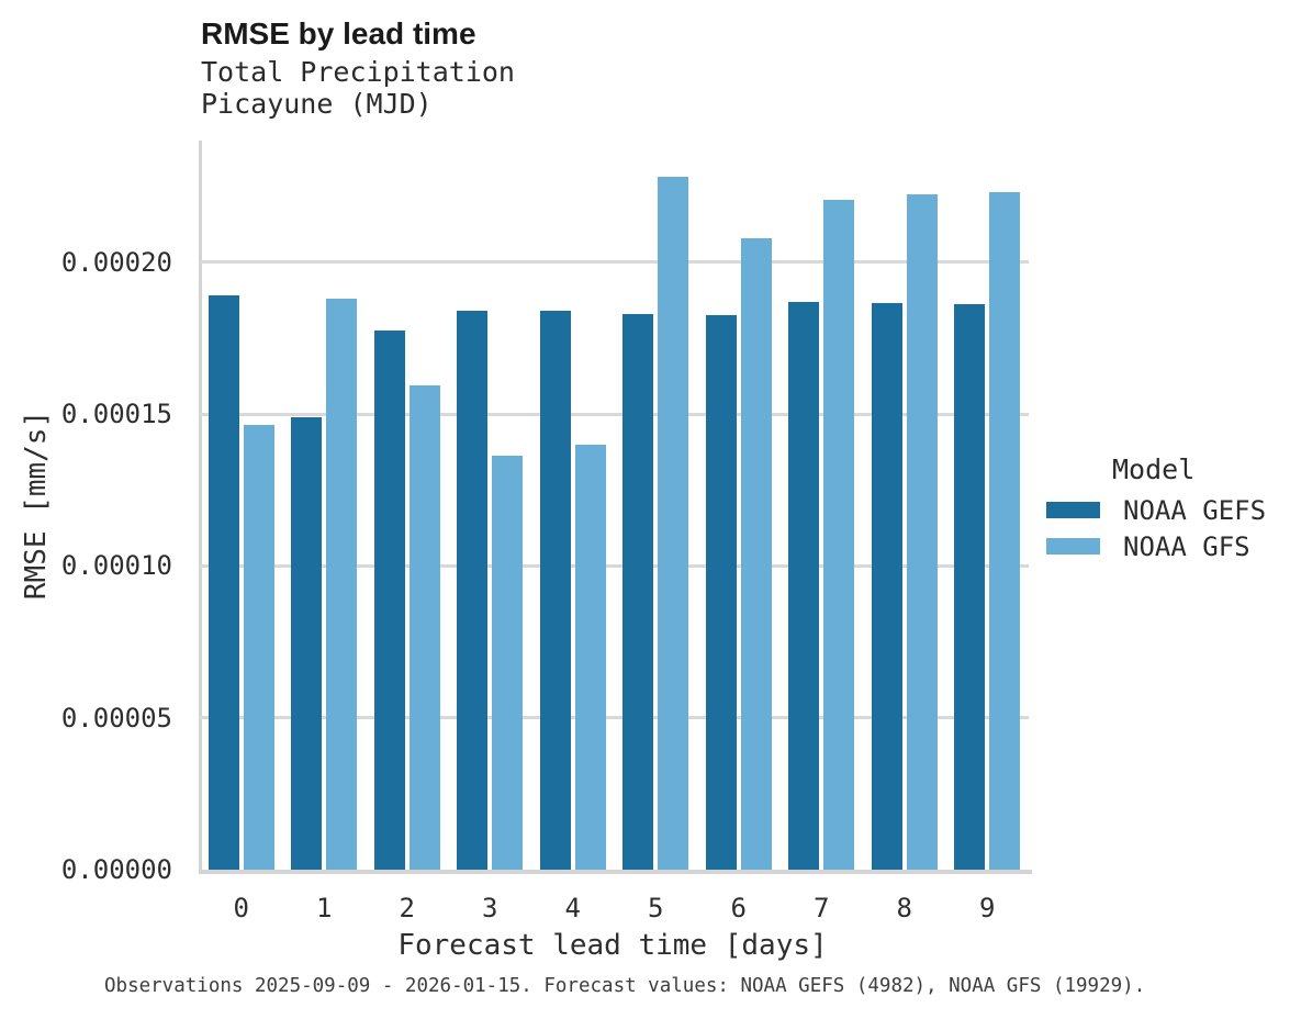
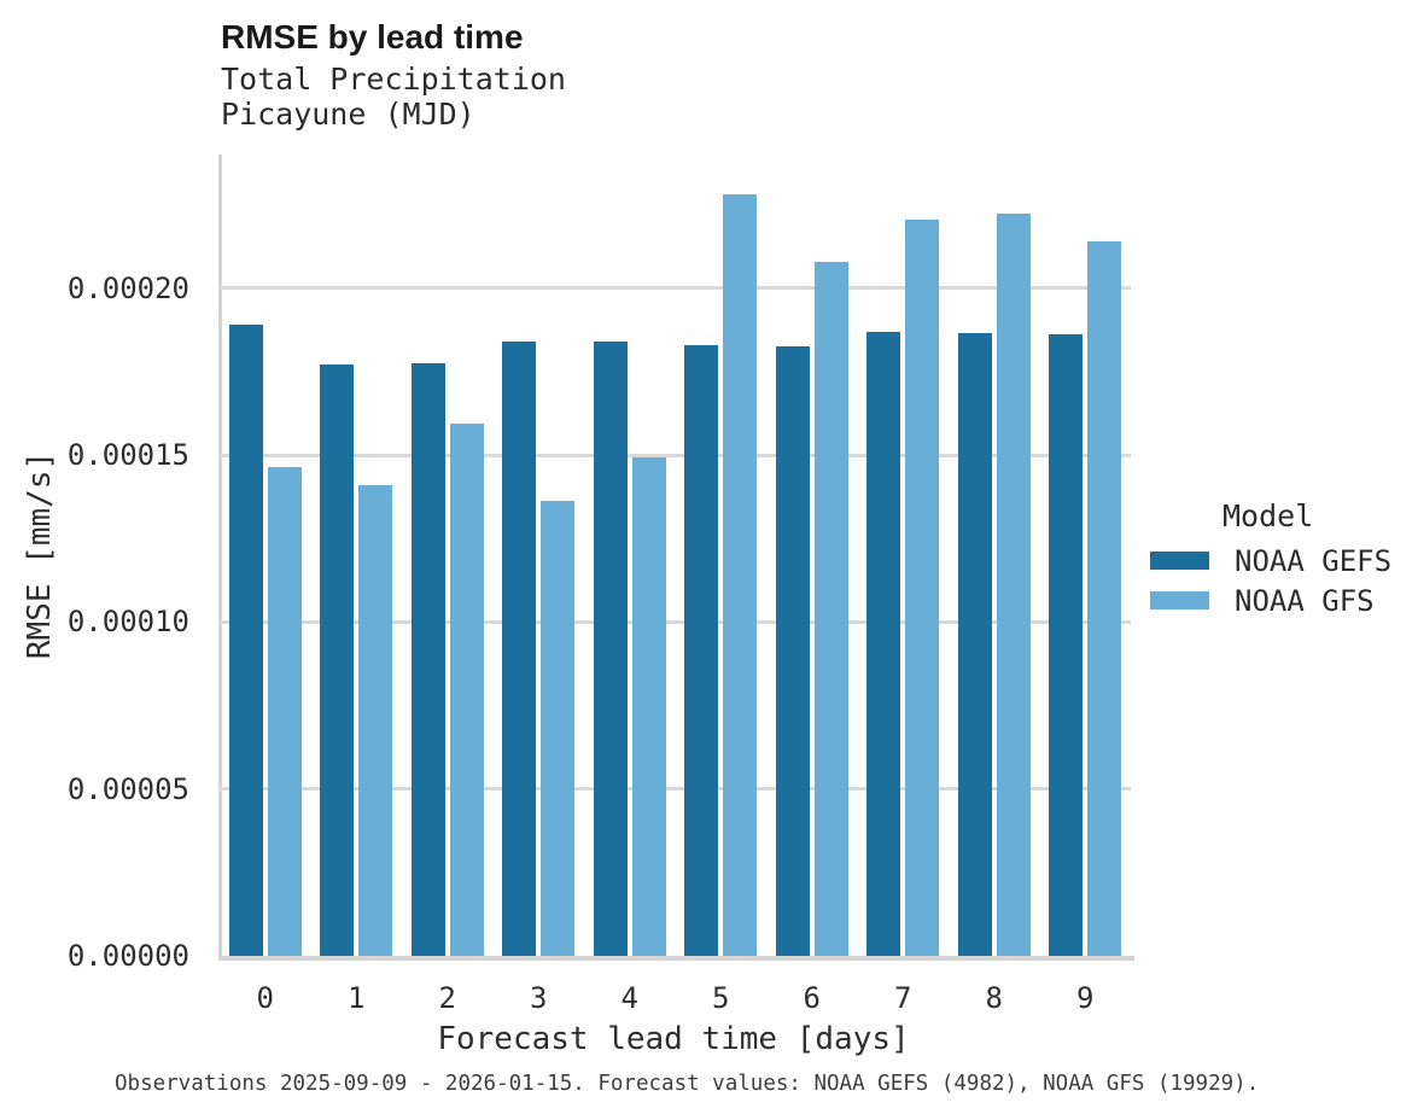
NOAA GEFS/1: 0.000149 -> 0.000177
NOAA GFS/1: 0.000188 -> 0.000141
NOAA GFS/4: 0.000140 -> 0.000149
NOAA GFS/9: 0.000223 -> 0.000214
